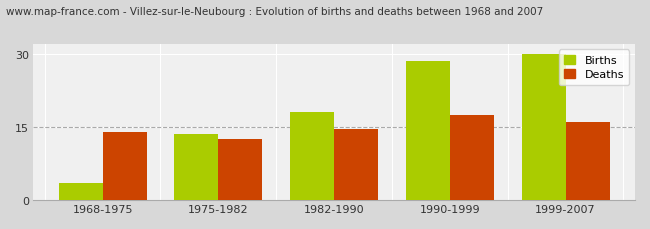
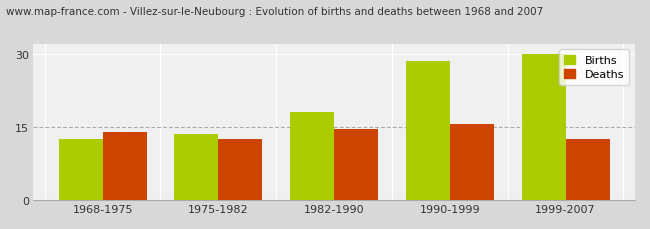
Births/1968-1975: 3.5 -> 12.5
Deaths/1990-1999: 17.5 -> 15.5
Deaths/1999-2007: 16.0 -> 12.5
